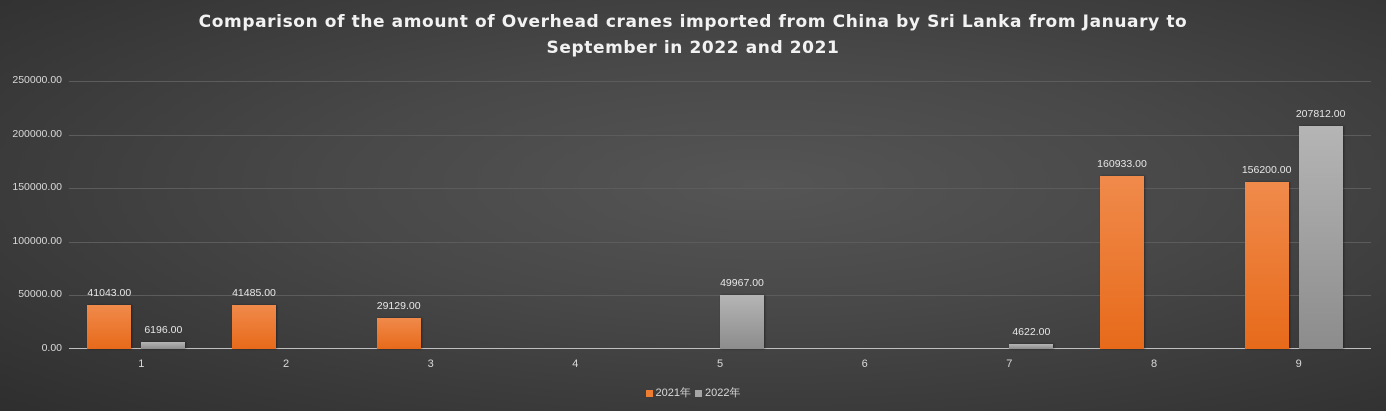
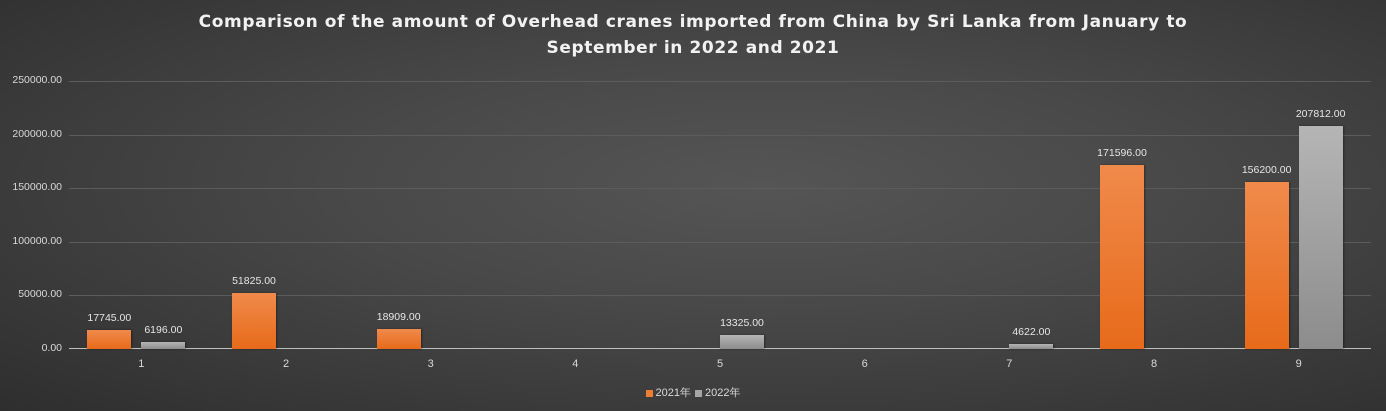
2021年/1: 41043.00 -> 17745.00
2021年/2: 41485.00 -> 51825.00
2021年/3: 29129.00 -> 18909.00
2022年/5: 49967.00 -> 13325.00
2021年/8: 160933.00 -> 171596.00
